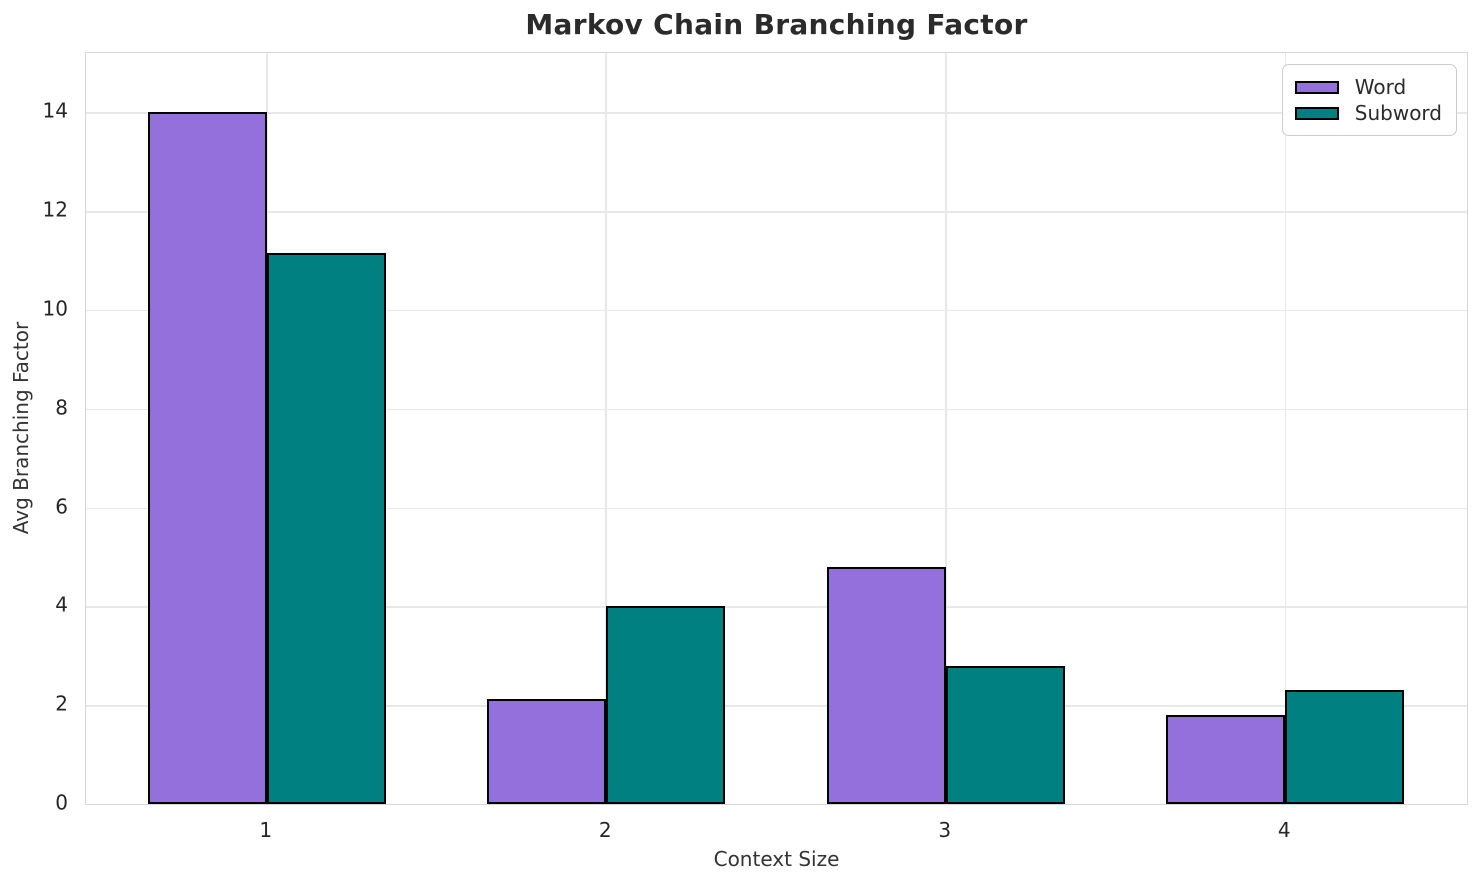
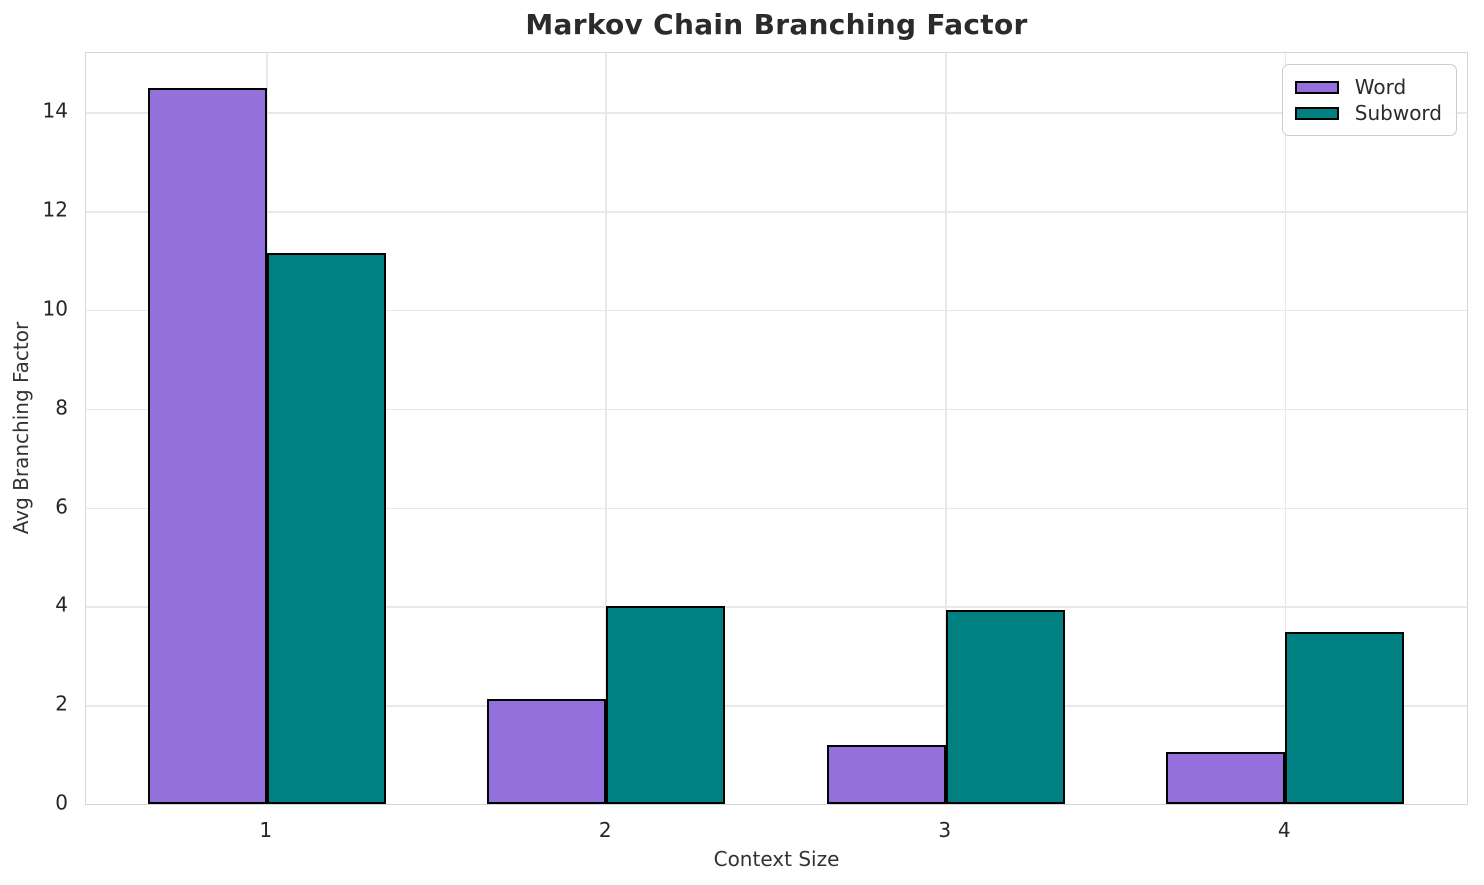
Word/1: 14.0 -> 14.5
Word/3: 4.8 -> 1.2
Subword/3: 2.8 -> 3.9
Word/4: 1.8 -> 1.1
Subword/4: 2.3 -> 3.5
